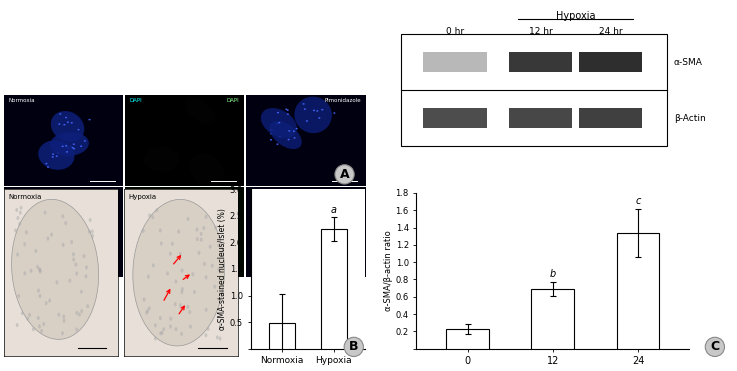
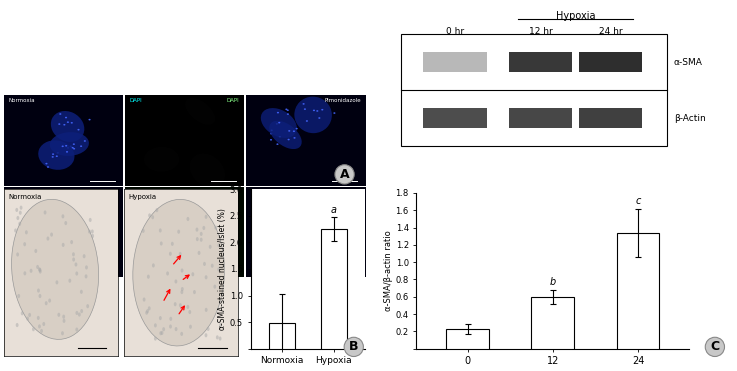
12: 0.69 -> 0.60
